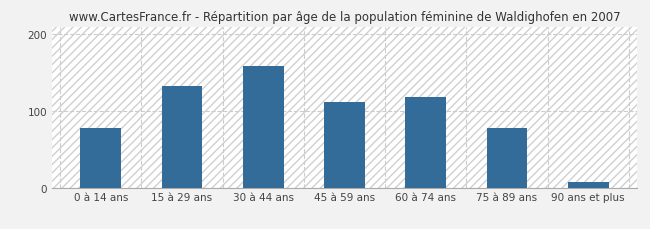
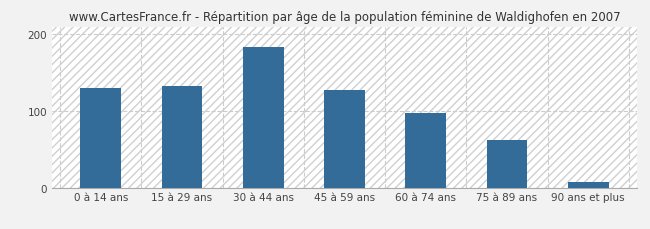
0 à 14 ans: 78 -> 130
30 à 44 ans: 158 -> 183
45 à 59 ans: 112 -> 127
60 à 74 ans: 118 -> 97
75 à 89 ans: 78 -> 62
